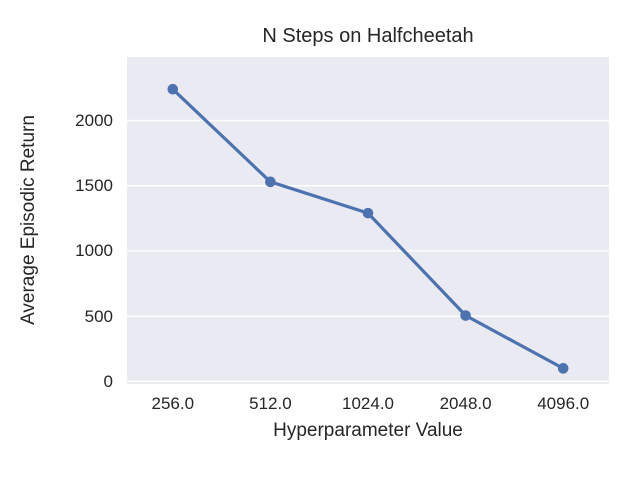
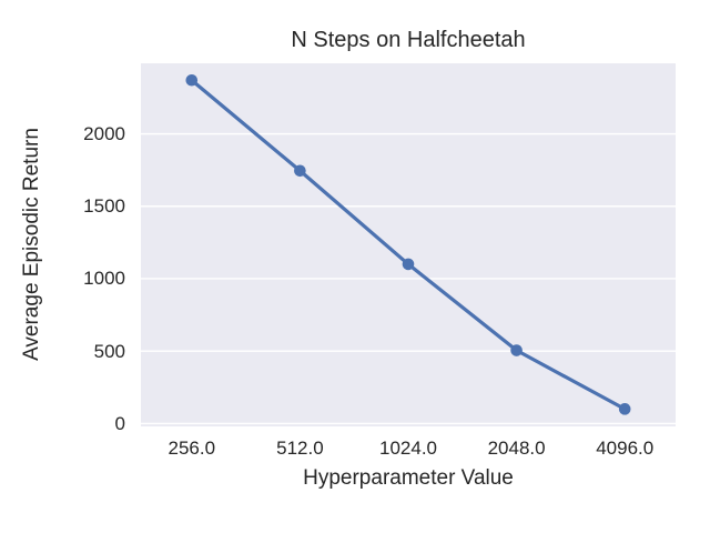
256.0: 2240 -> 2370
512.0: 1530 -> 1740
1024.0: 1290 -> 1100
